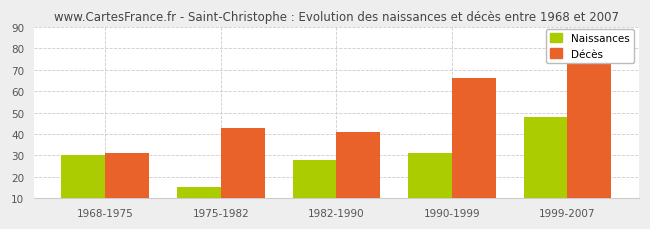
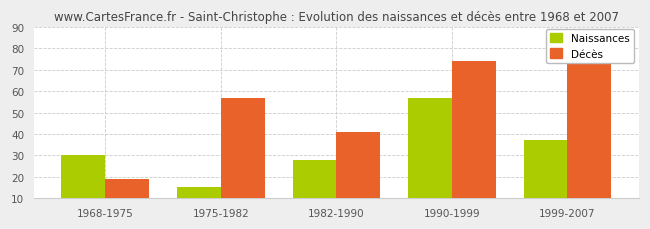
Décès/1968-1975: 31 -> 19
Décès/1975-1982: 43 -> 57
Naissances/1990-1999: 31 -> 57
Décès/1990-1999: 66 -> 74
Naissances/1999-2007: 48 -> 37
